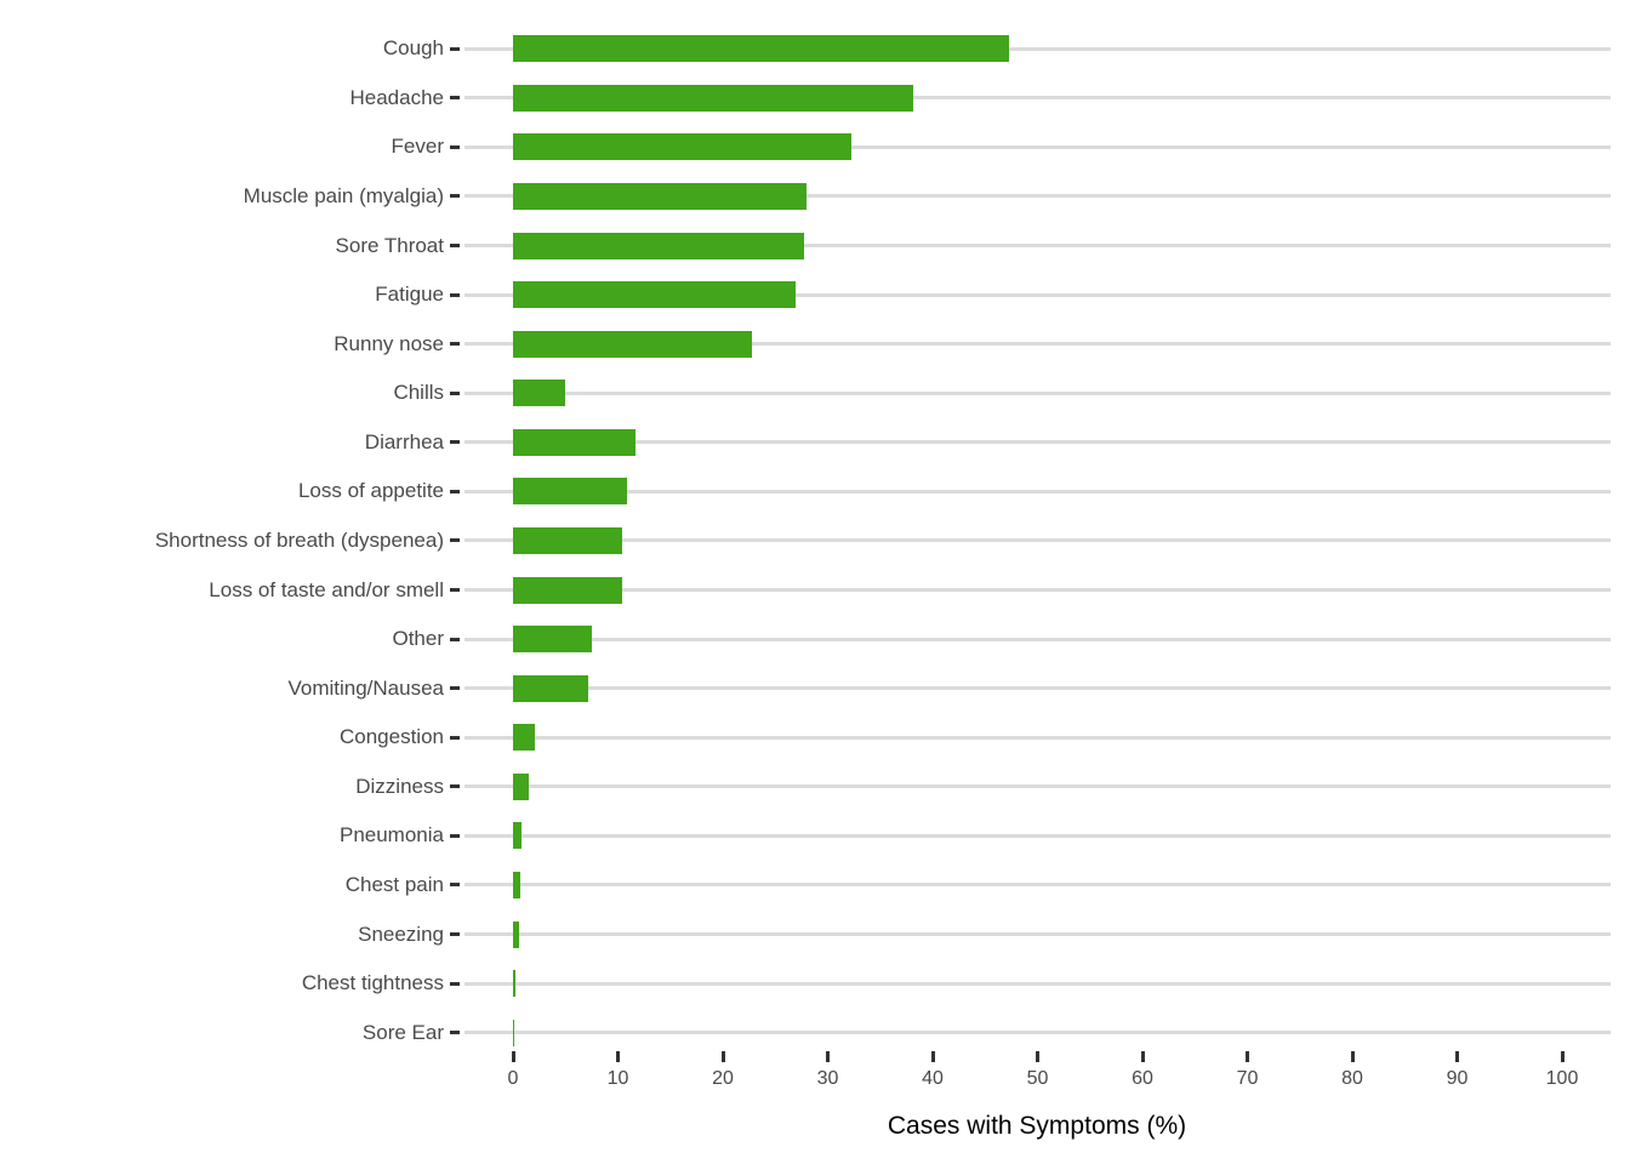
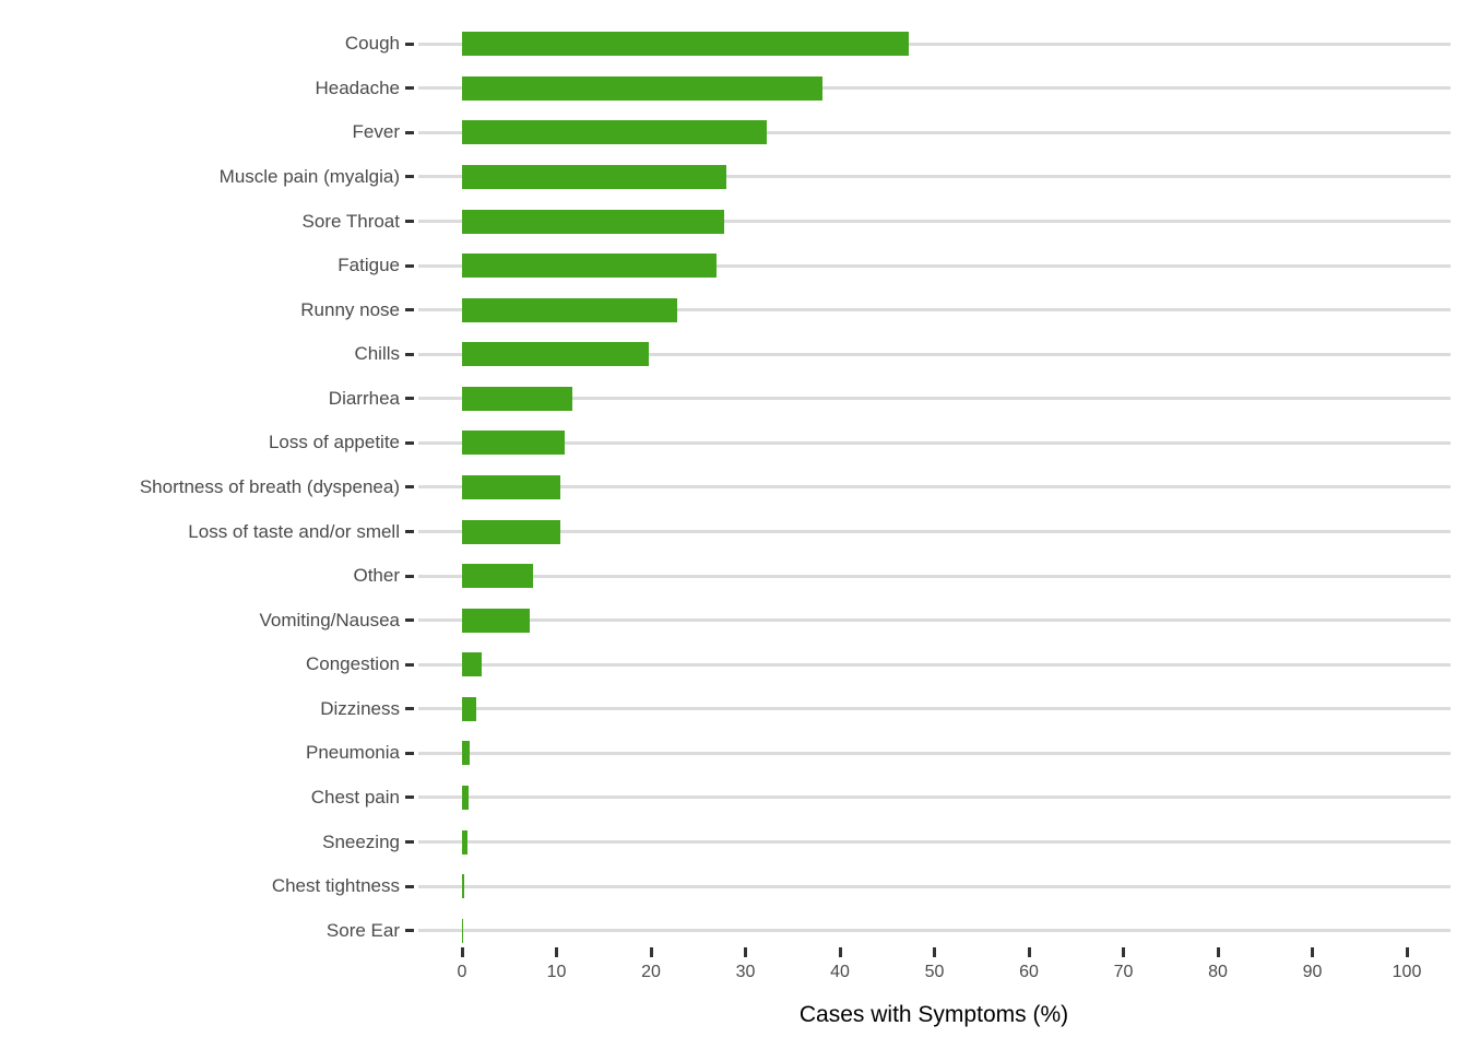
Chills: 5 -> 20
